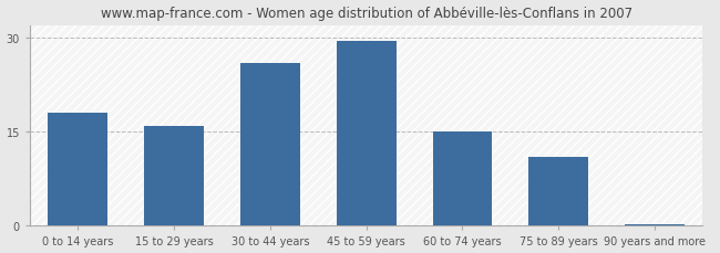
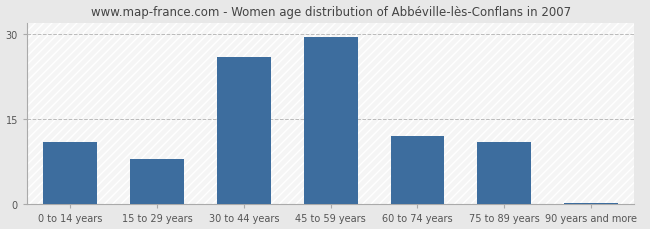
0 to 14 years: 18.0 -> 11.0
15 to 29 years: 16.0 -> 8.0
60 to 74 years: 15.0 -> 12.0
